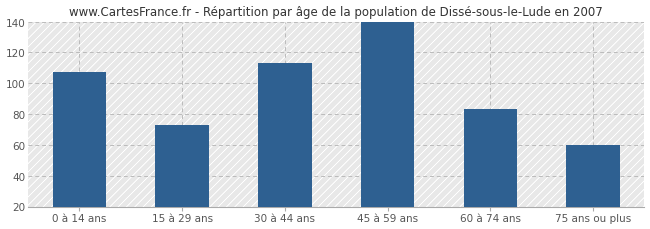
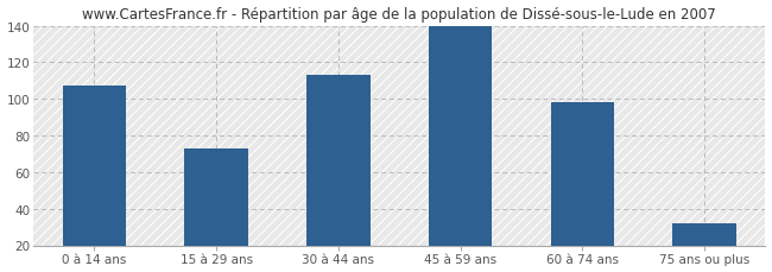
60 à 74 ans: 83 -> 98
75 ans ou plus: 60 -> 32
